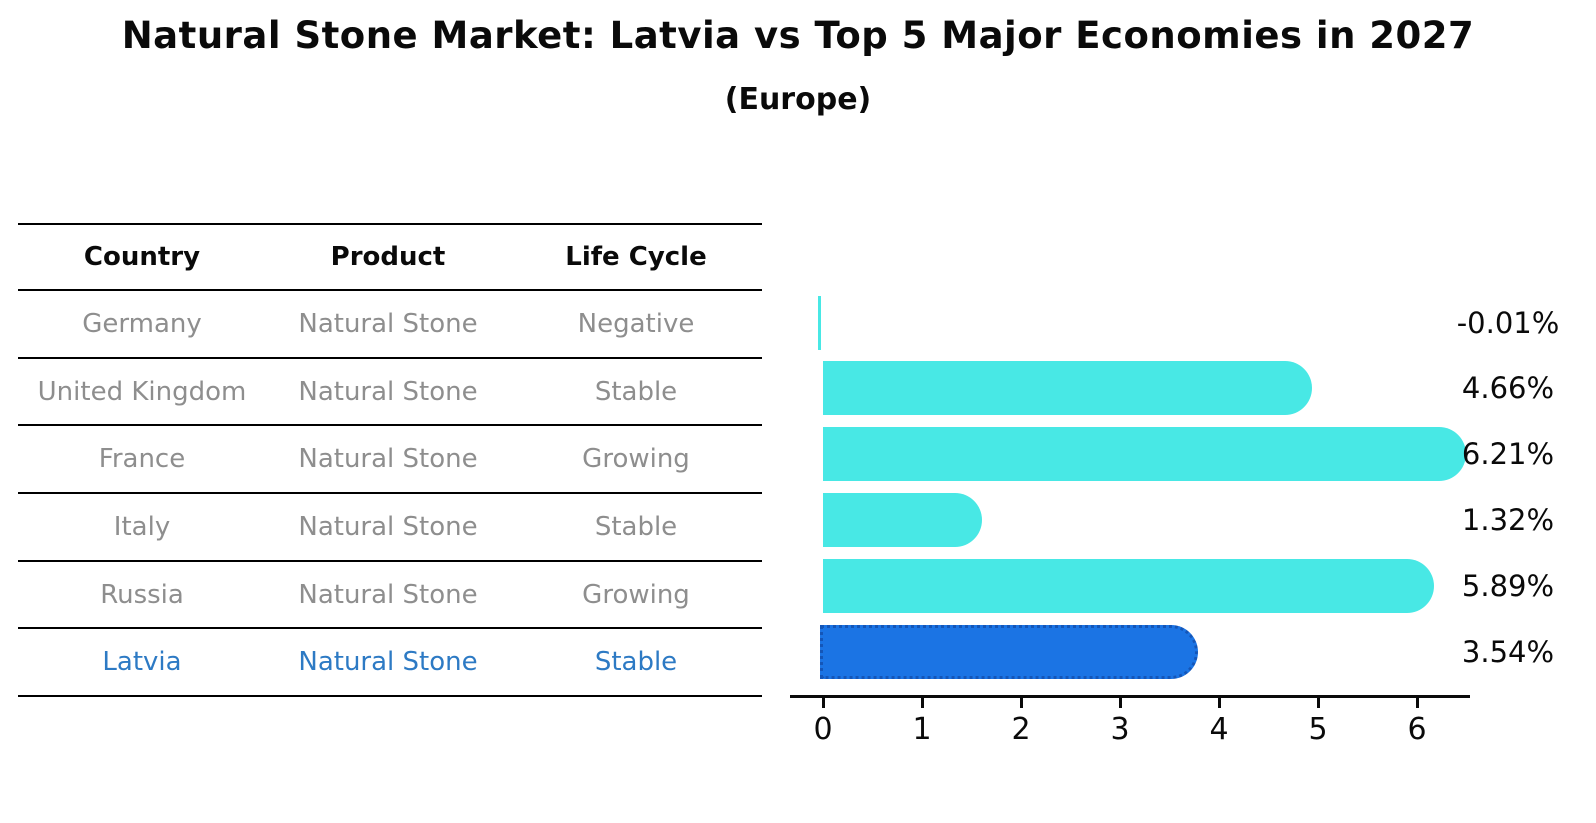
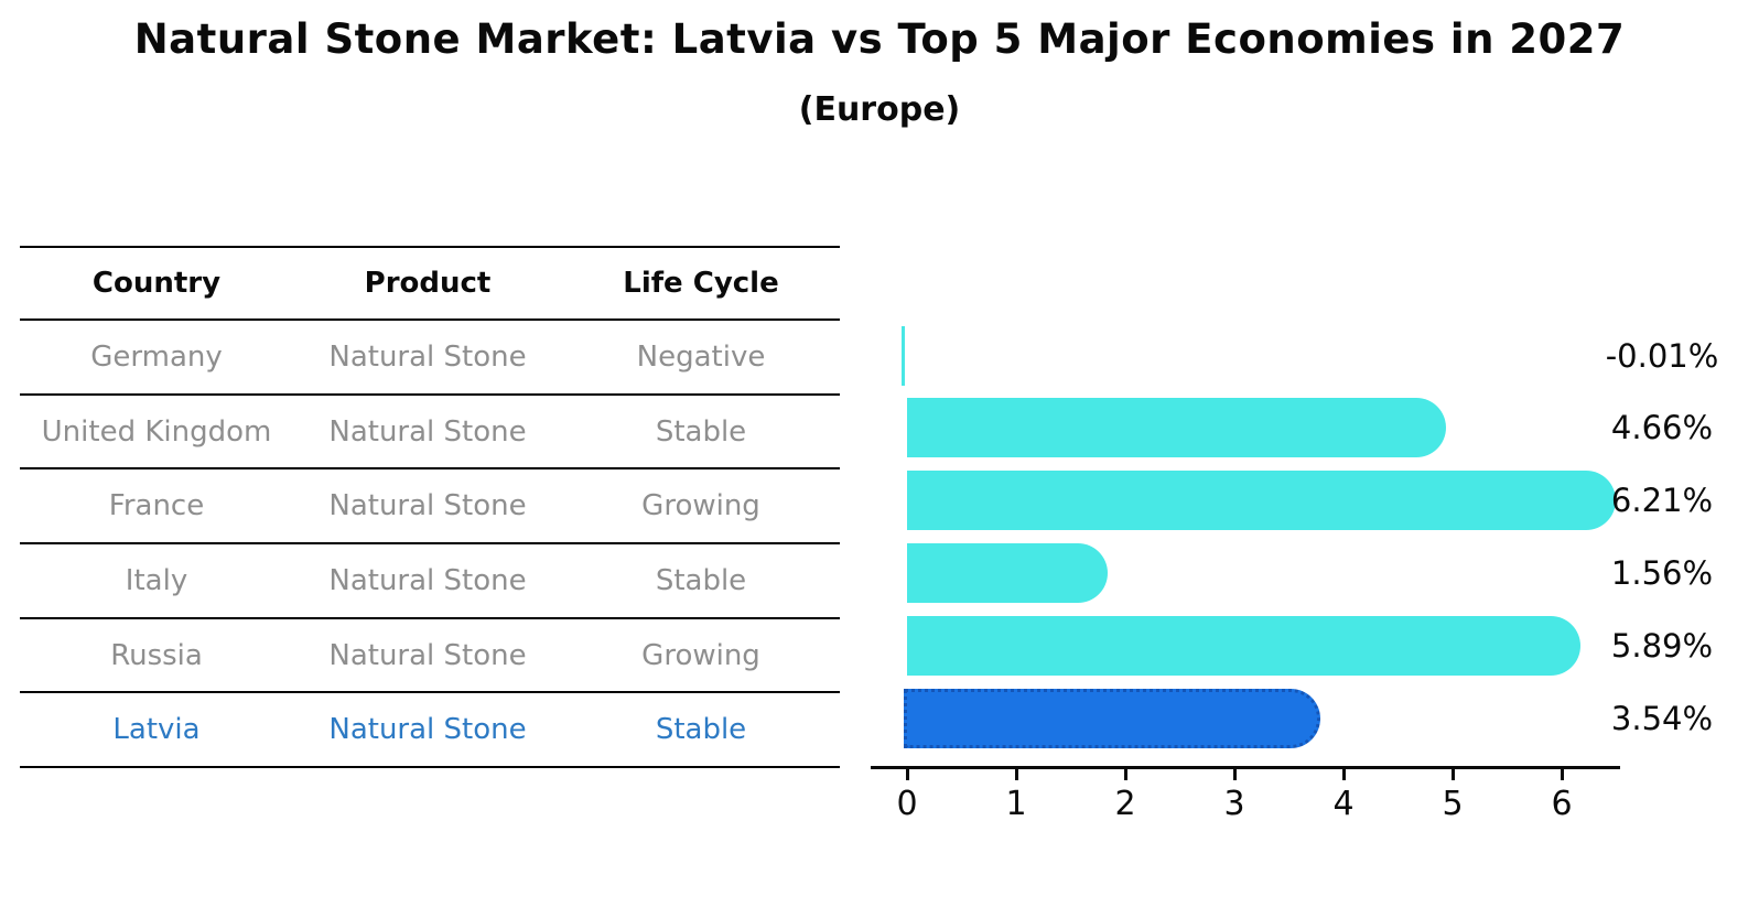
Italy: 1.32% -> 1.56%
